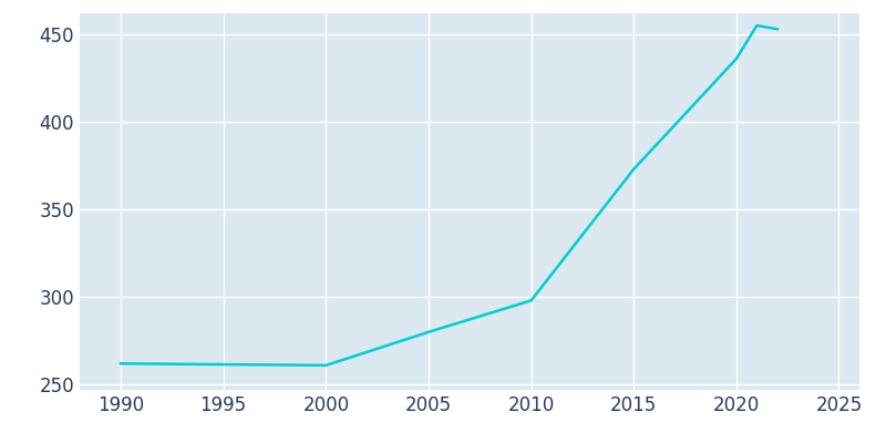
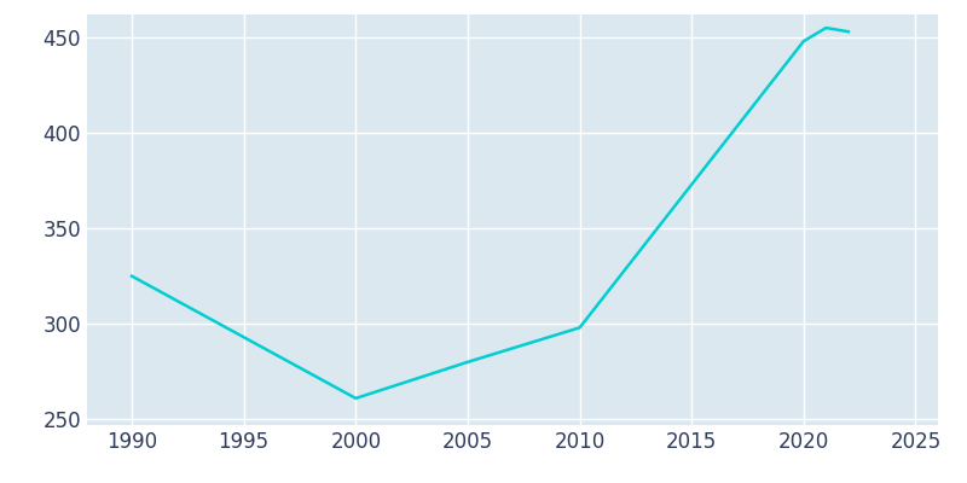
1990: 262 -> 325
2020: 436 -> 448
